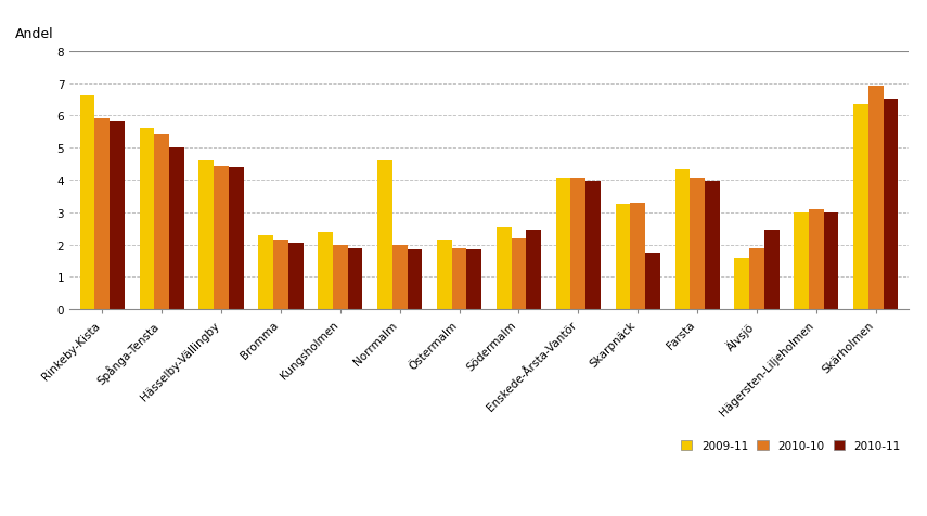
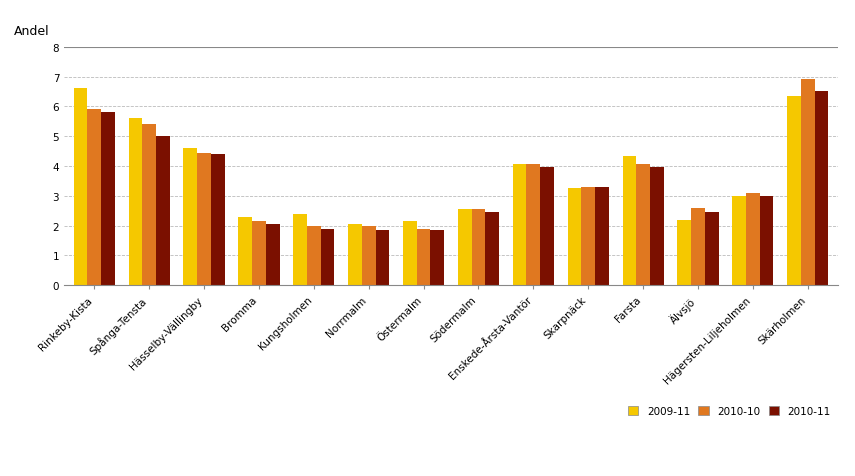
2009-11/Norrmalm: 4.60 -> 2.05
2010-10/Södermalm: 2.20 -> 2.55
2010-11/Skarpnäck: 1.75 -> 3.30
2009-11/Älvsjö: 1.60 -> 2.20
2010-10/Älvsjö: 1.90 -> 2.60
